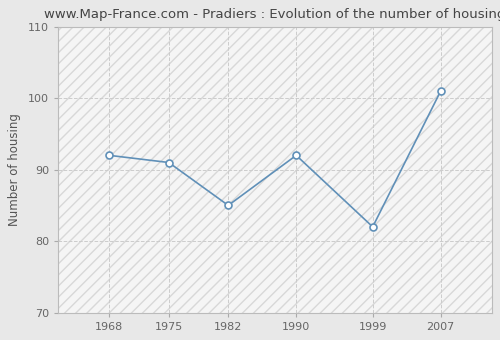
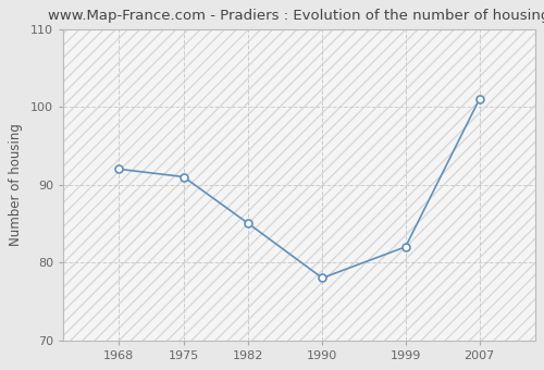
1990: 92 -> 78
